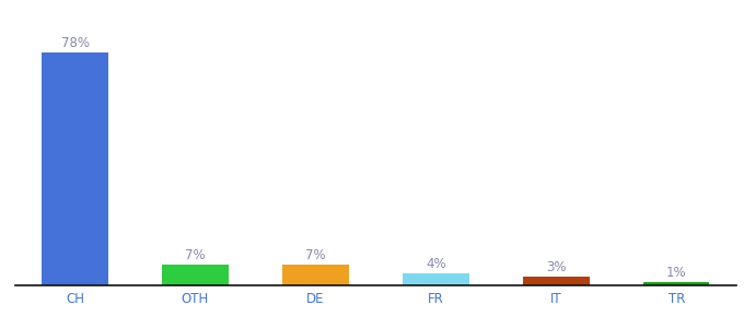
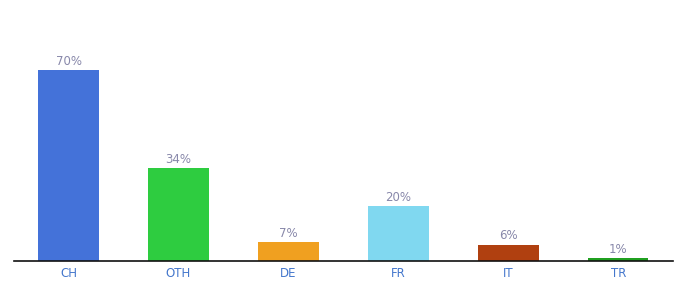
CH: 78% -> 70%
OTH: 7% -> 34%
FR: 4% -> 20%
IT: 3% -> 6%
